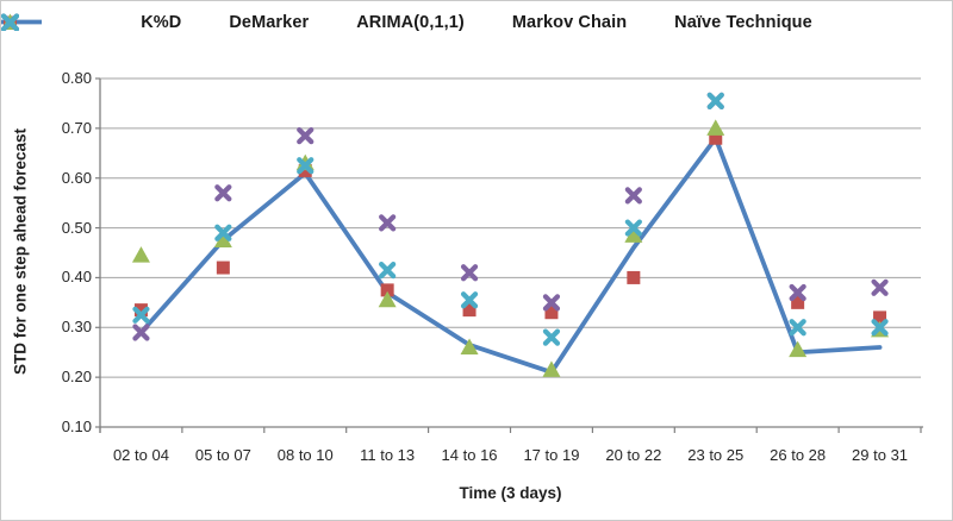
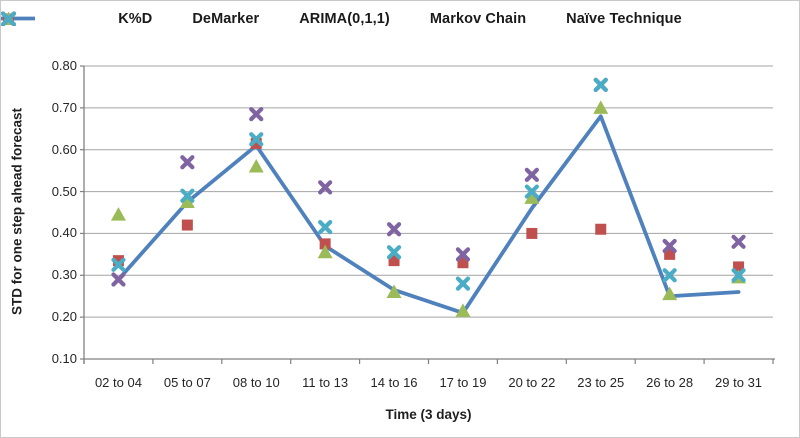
ARIMA(0,1,1)/08 to 10: 0.63 -> 0.56
Markov Chain/20 to 22: 0.56 -> 0.54
DeMarker/23 to 25: 0.68 -> 0.41
